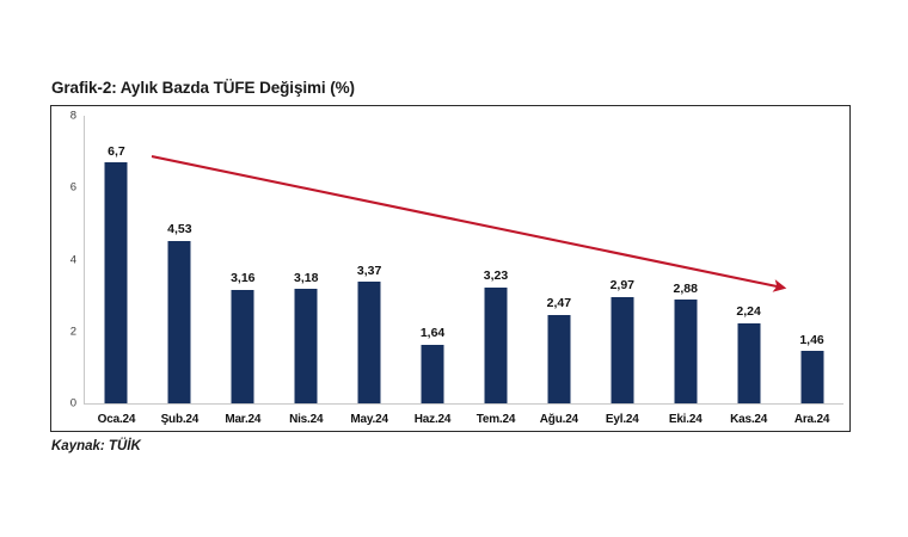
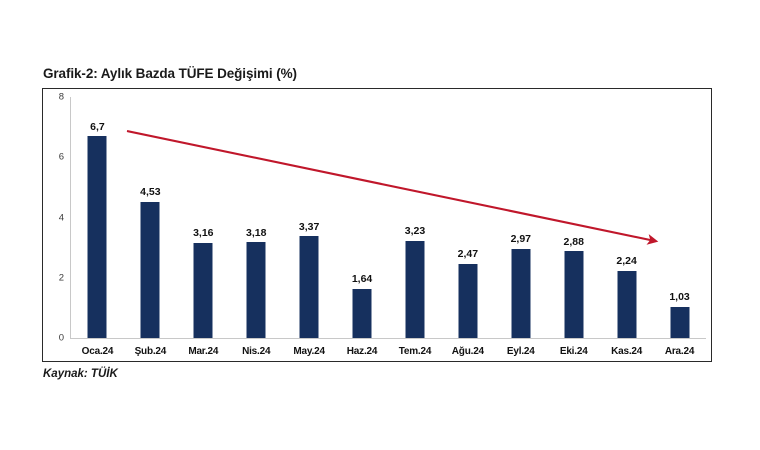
Ara.24: 1,46 -> 1,03
